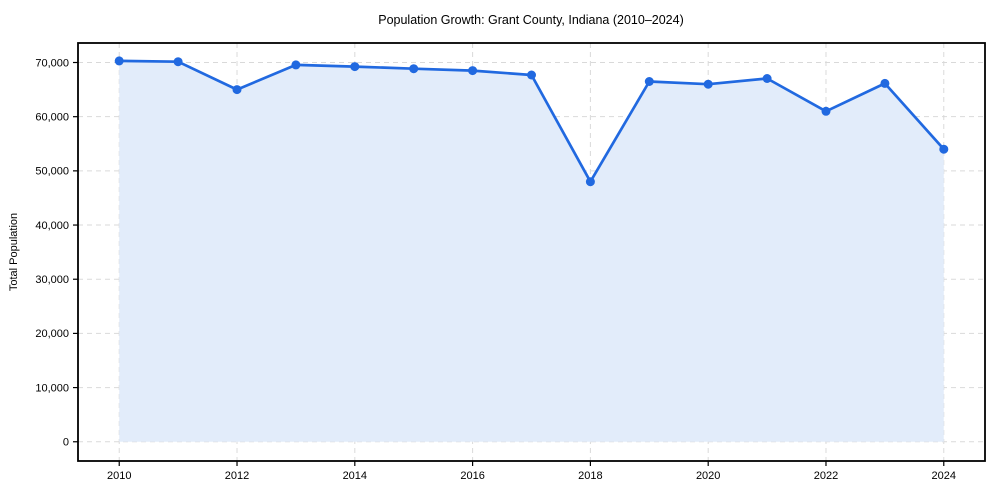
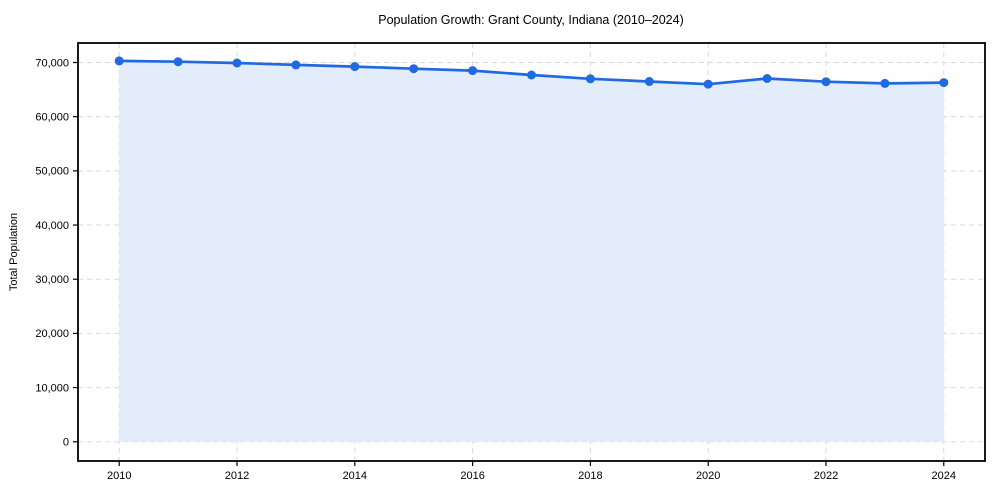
2012: 65000 -> 70000
2018: 48000 -> 67000
2022: 61000 -> 66000
2024: 54000 -> 66000
